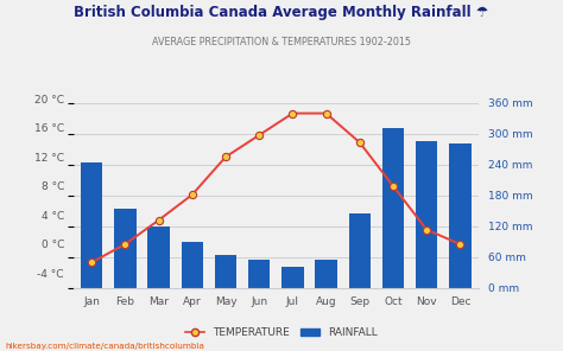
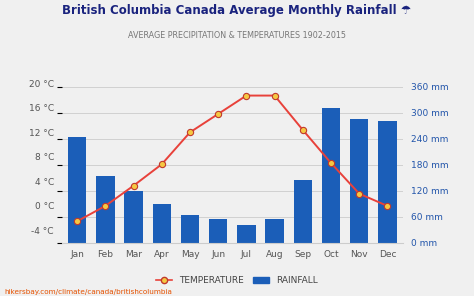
TEMPERATURE/Sep: 14.0 °C -> 12.4 °C
TEMPERATURE/Oct: 8.0 °C -> 7.0 °C
